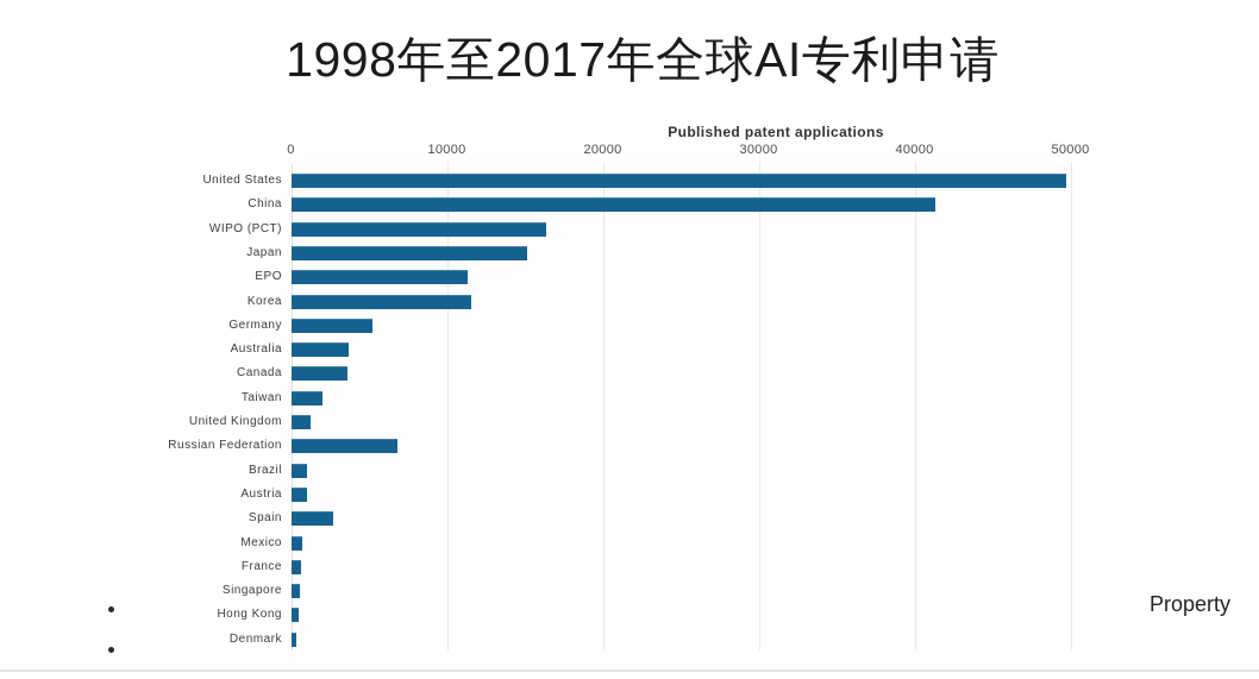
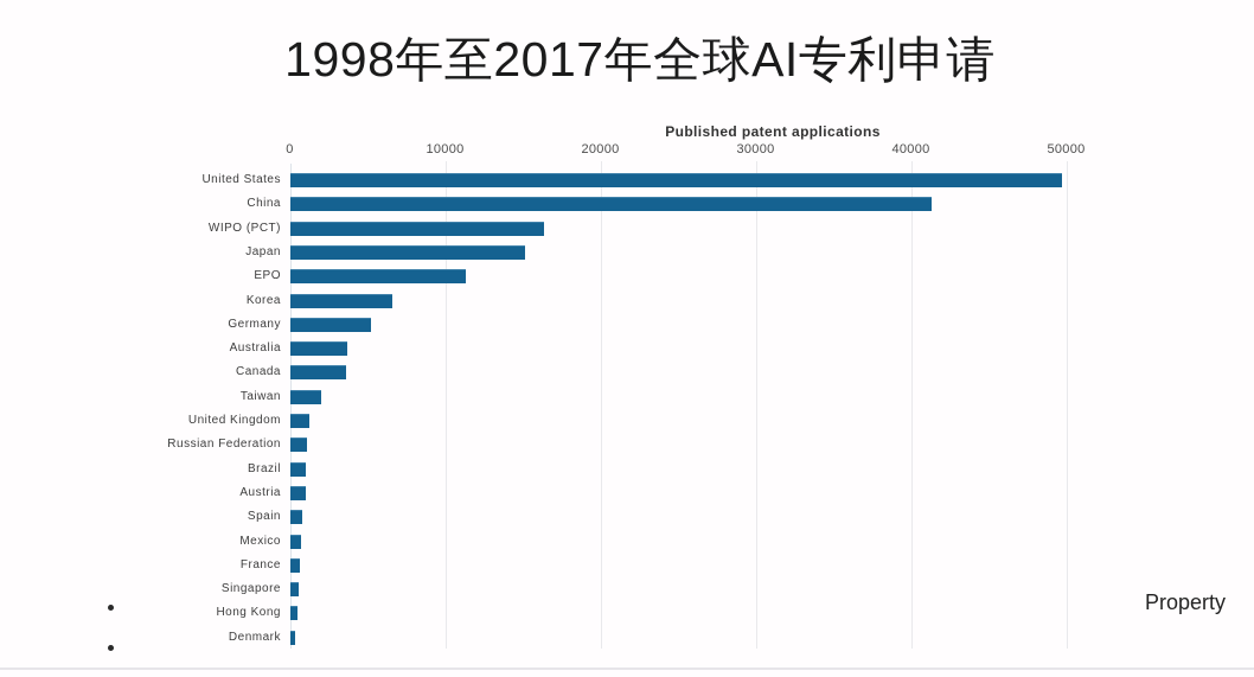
Korea: 11500 -> 6600
Russian Federation: 6800 -> 1100
Spain: 2700 -> 800
